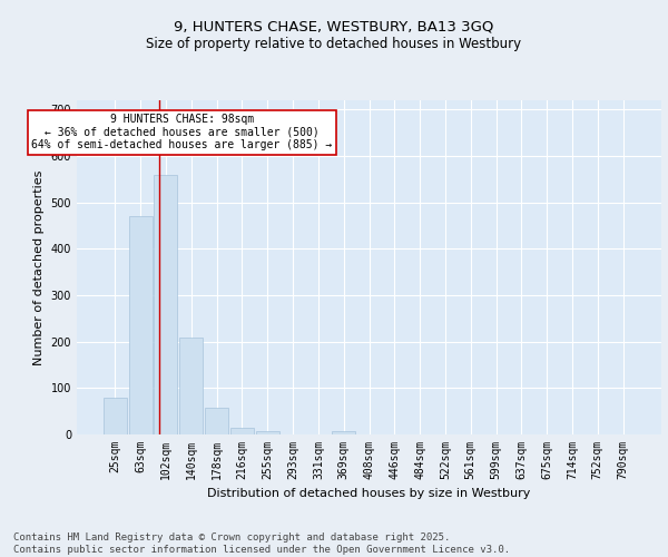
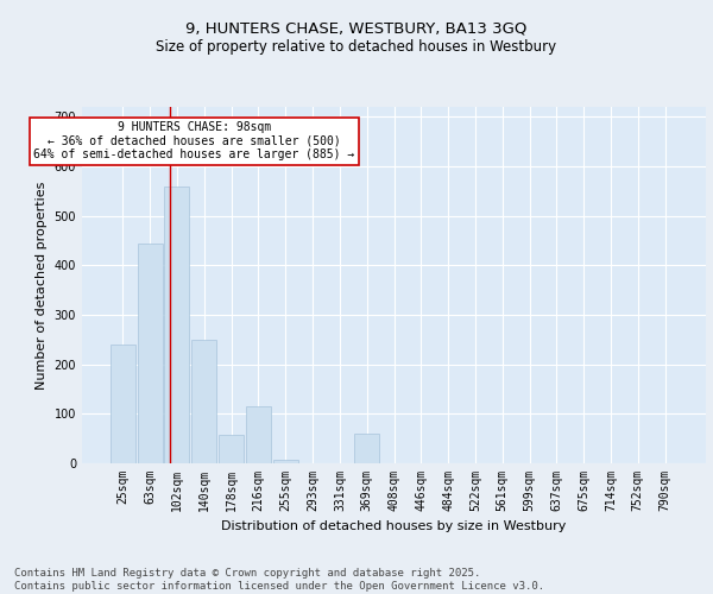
25sqm: 80 -> 240
63sqm: 470 -> 445
140sqm: 210 -> 250
216sqm: 15 -> 115
369sqm: 8 -> 60
